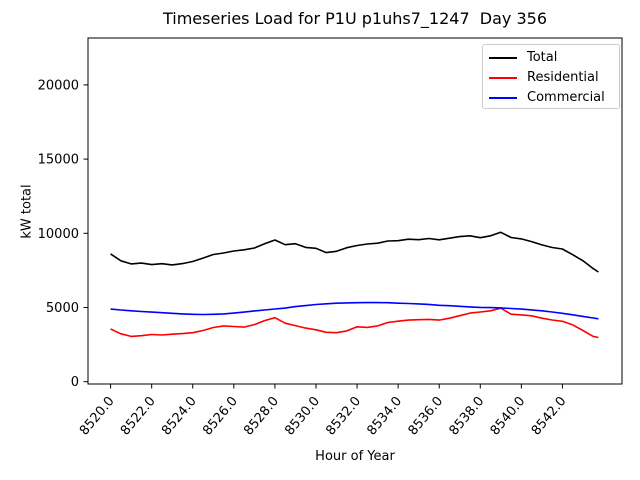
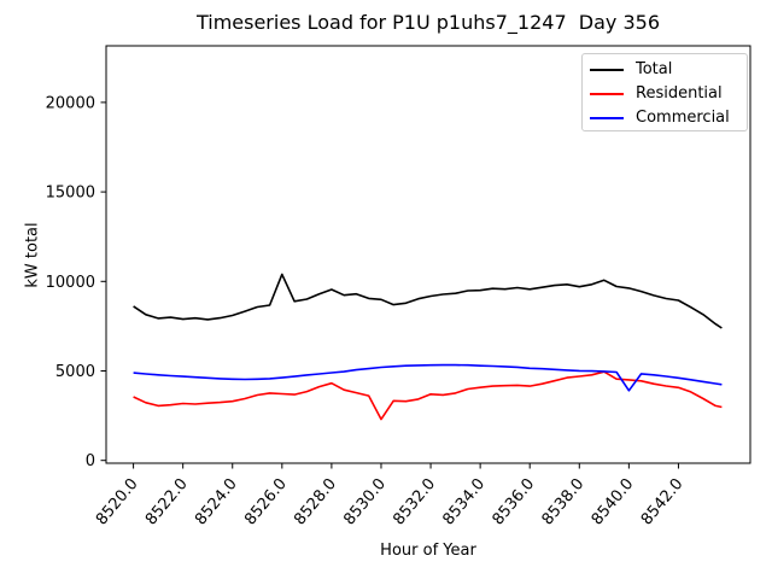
Total/8526.0: 8800 -> 10400
Residential/8530.0: 3500 -> 2300
Commercial/8540.0: 4900 -> 3900
